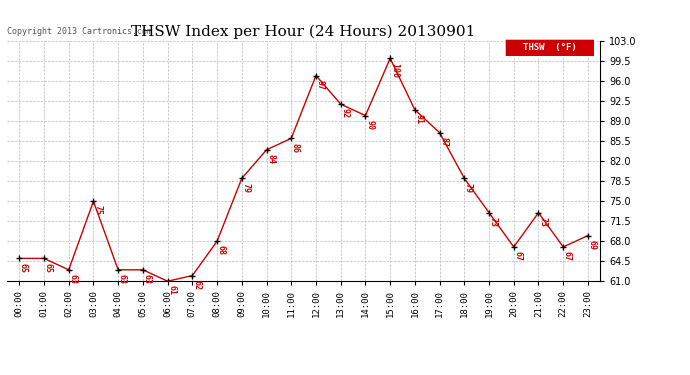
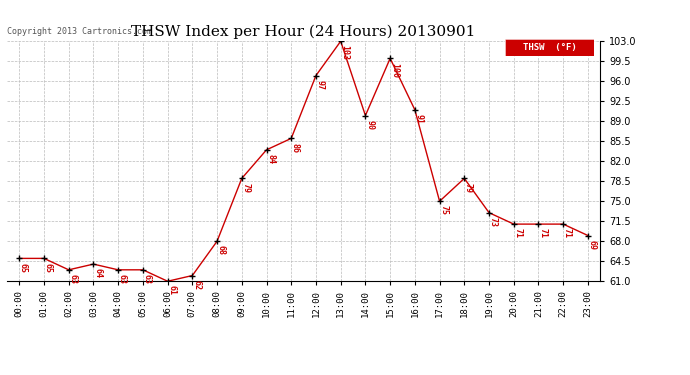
03:00: 75 -> 64
13:00: 92 -> 103
17:00: 87 -> 75
20:00: 67 -> 71
21:00: 73 -> 71
22:00: 67 -> 71
